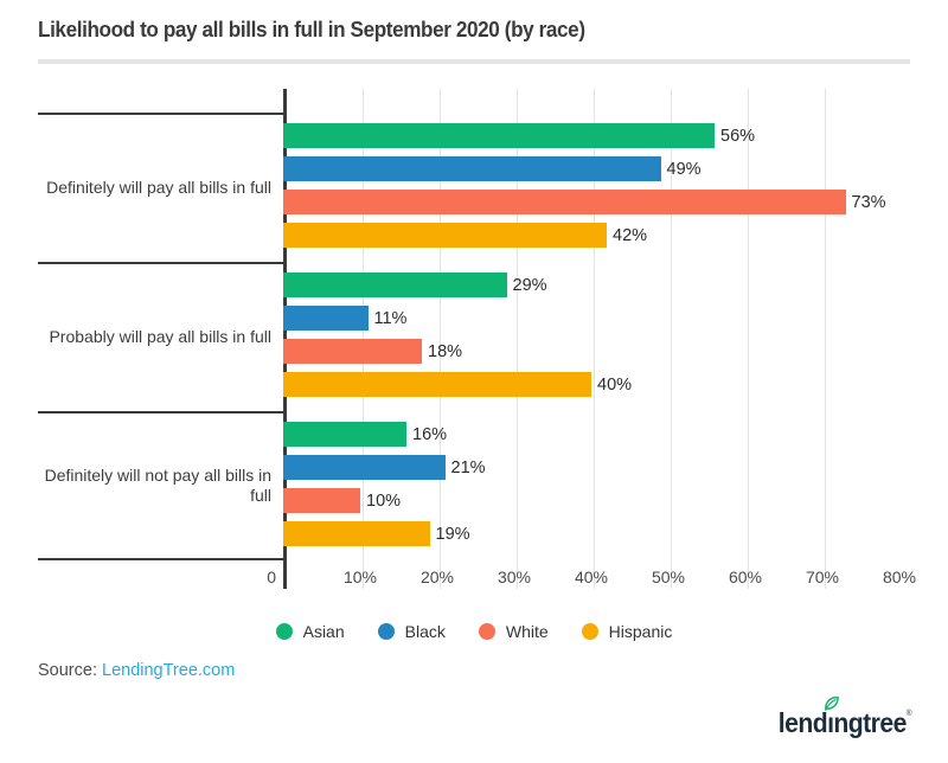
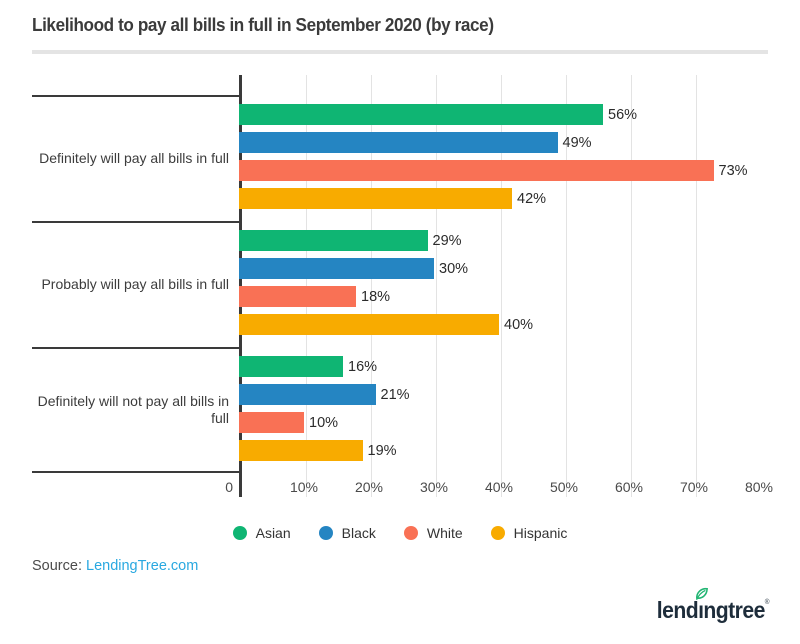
Black/Probably will pay all bills in full: 11% -> 30%
